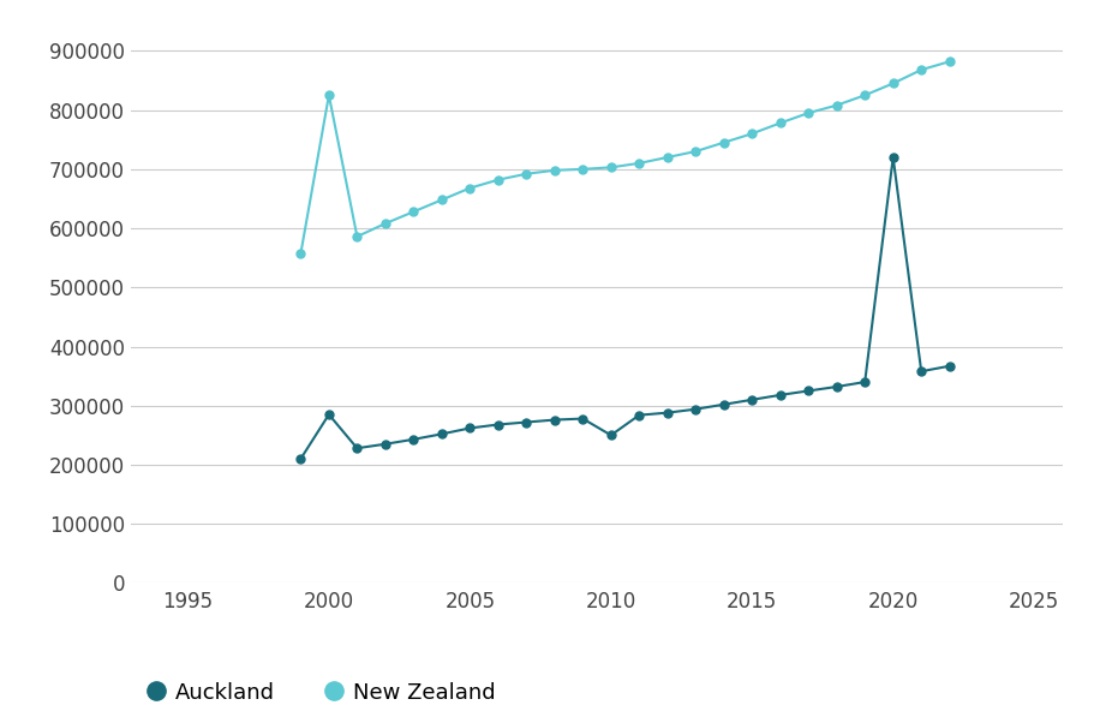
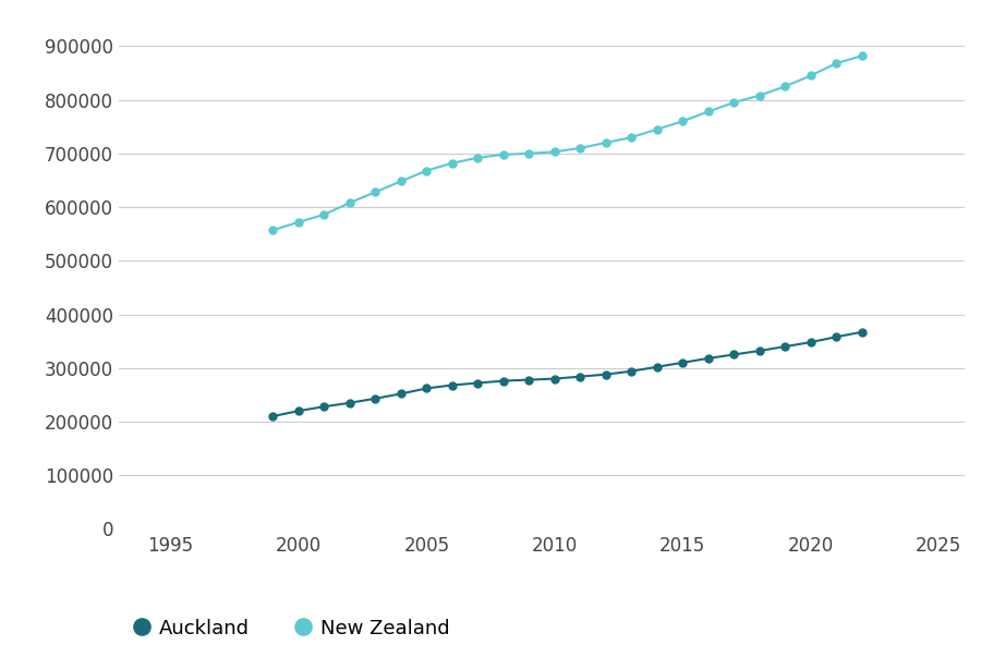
New Zealand/2000: 825000 -> 572000
Auckland/2000: 285000 -> 220000
Auckland/2010: 250000 -> 280000
Auckland/2020: 720000 -> 348000
